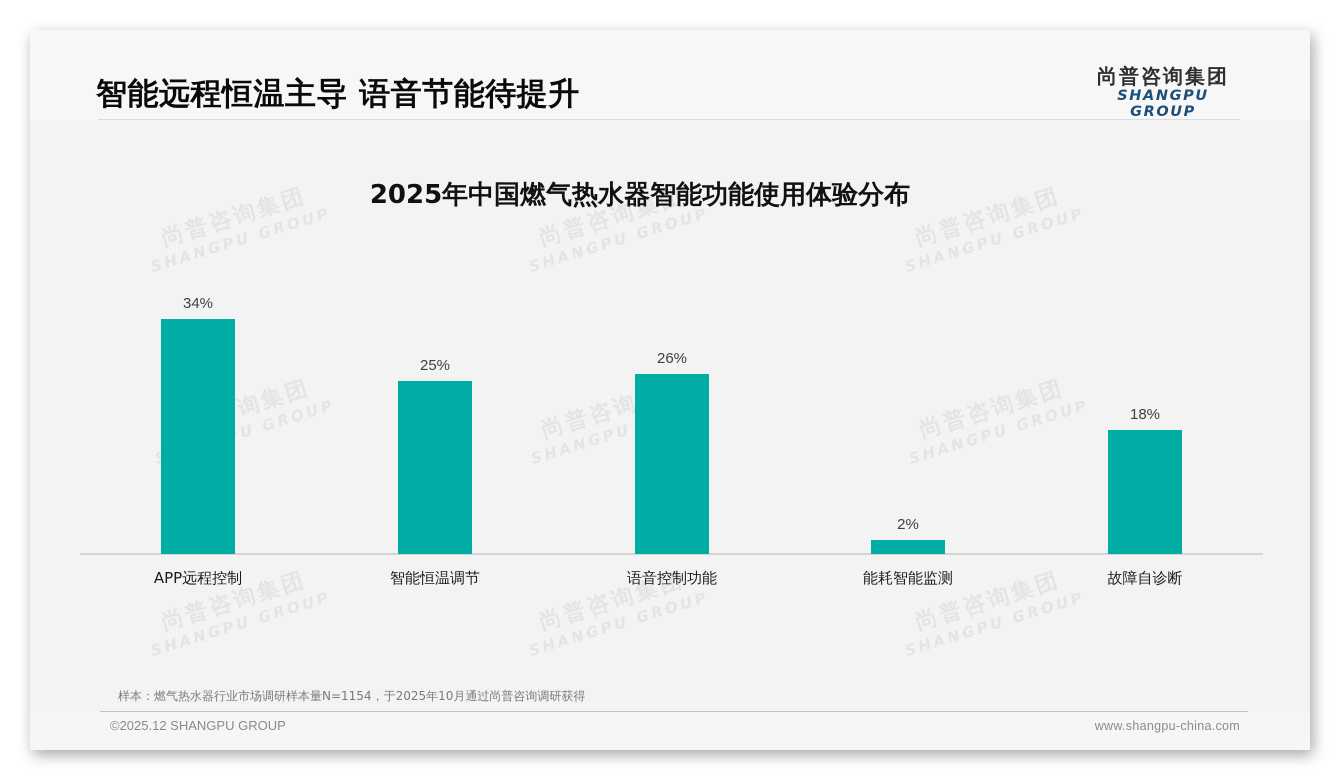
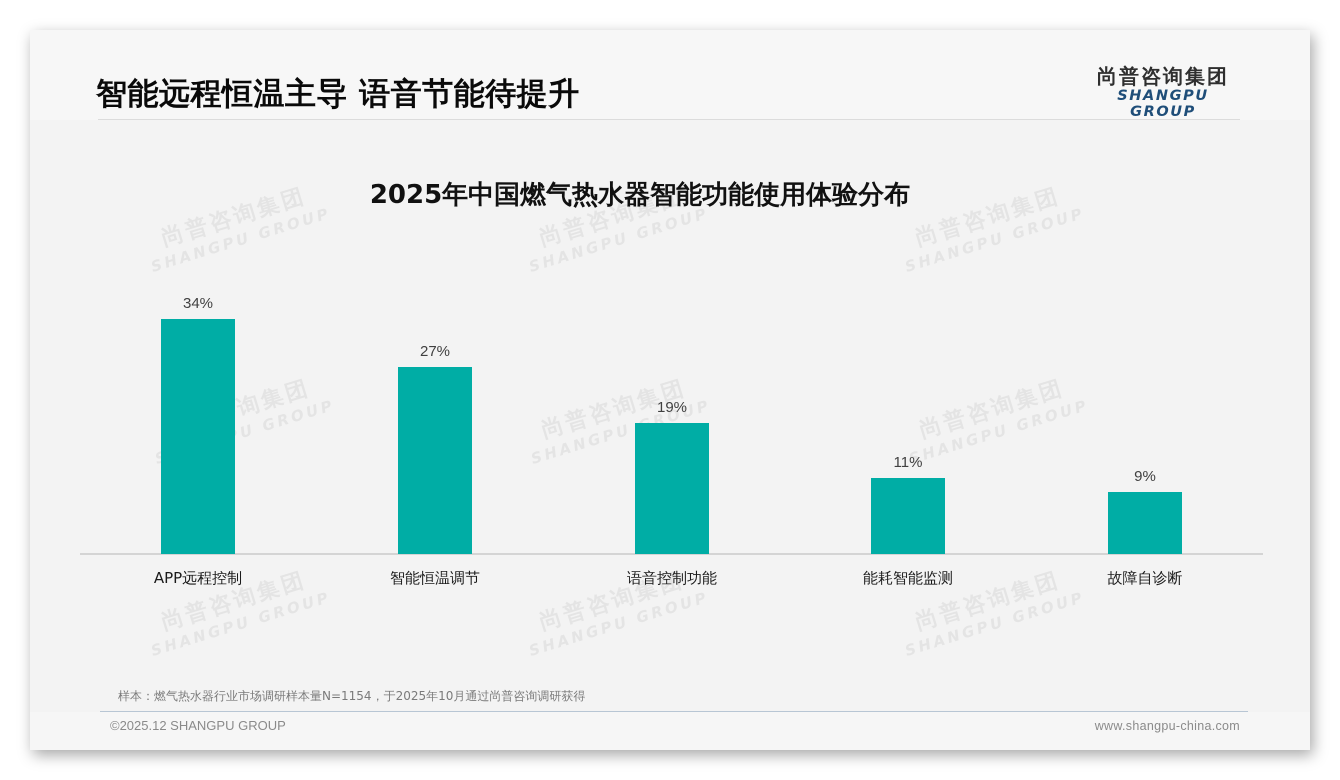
智能恒温调节: 25% -> 27%
语音控制功能: 26% -> 19%
能耗智能监测: 2% -> 11%
故障自诊断: 18% -> 9%
